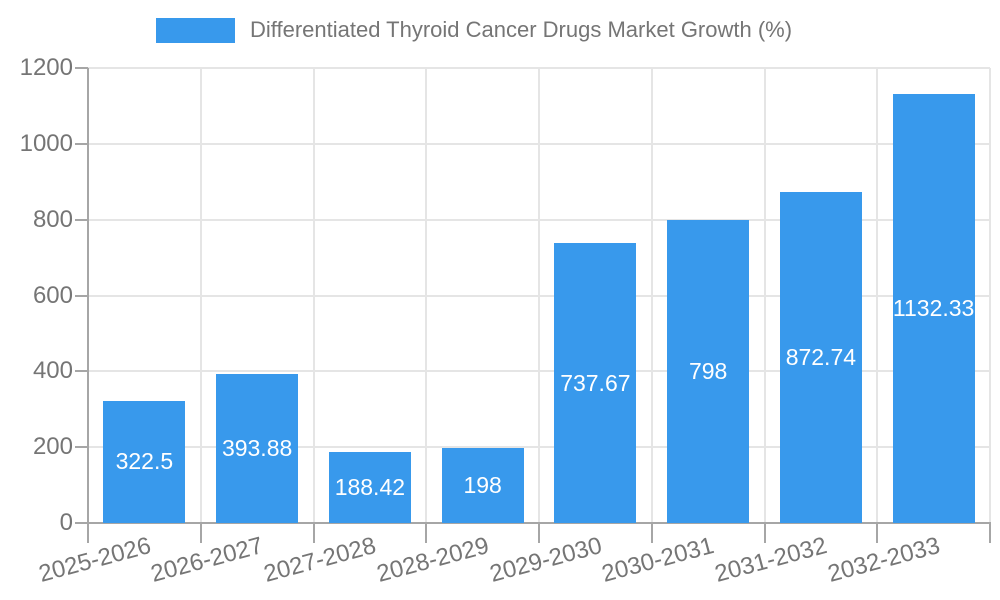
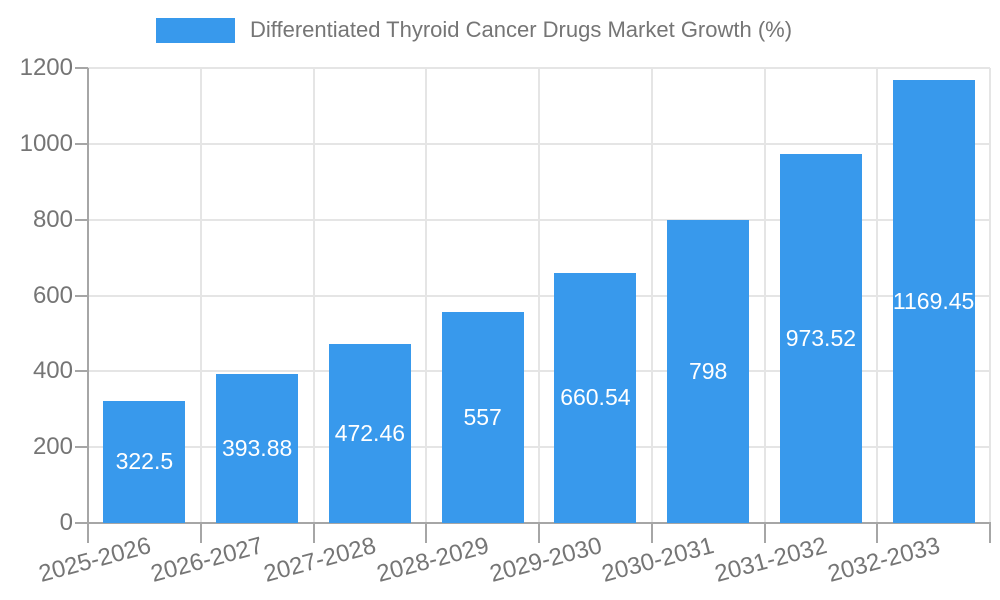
2027-2028: 188.42 -> 472.46
2028-2029: 198 -> 557
2029-2030: 737.67 -> 660.54
2031-2032: 872.74 -> 973.52
2032-2033: 1132.33 -> 1169.45
